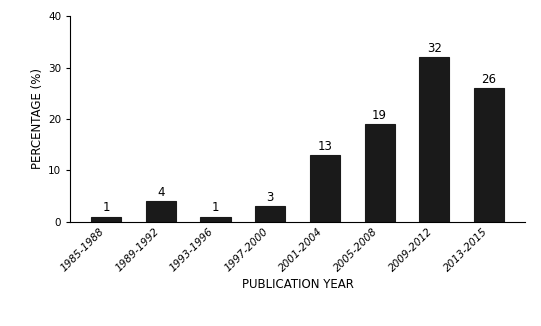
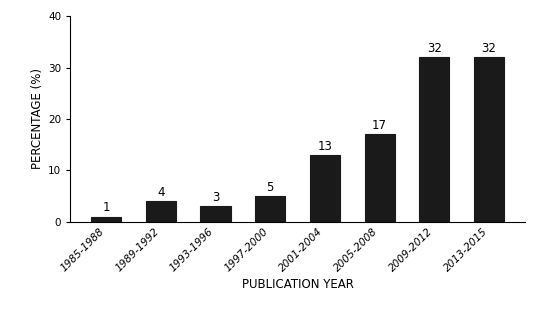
1993-1996: 1 -> 3
1997-2000: 3 -> 5
2005-2008: 19 -> 17
2013-2015: 26 -> 32
